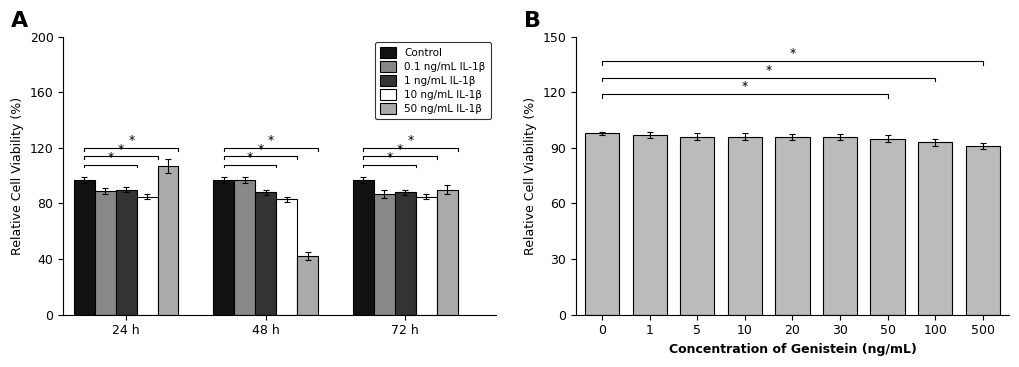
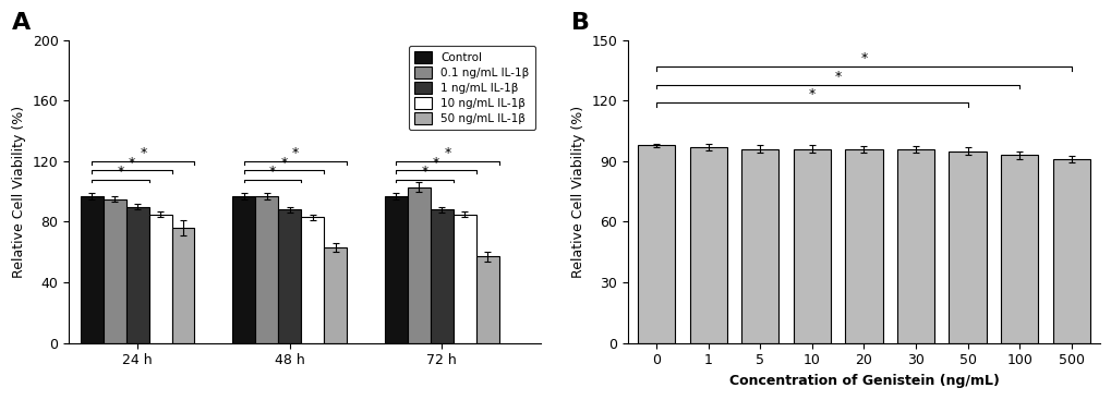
0.1 ng/mL IL-1β/24 h: 89 -> 95
50 ng/mL IL-1β/24 h: 107 -> 76
50 ng/mL IL-1β/48 h: 42 -> 63
0.1 ng/mL IL-1β/72 h: 87 -> 103
50 ng/mL IL-1β/72 h: 90 -> 57
